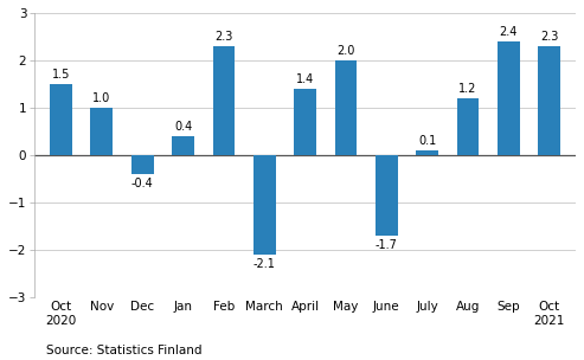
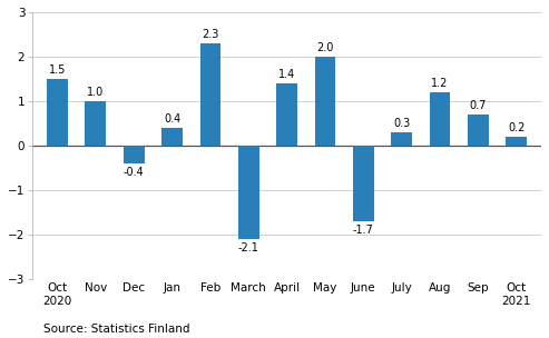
July: 0.1 -> 0.3
Sep: 2.4 -> 0.7
Oct 2021: 2.3 -> 0.2
